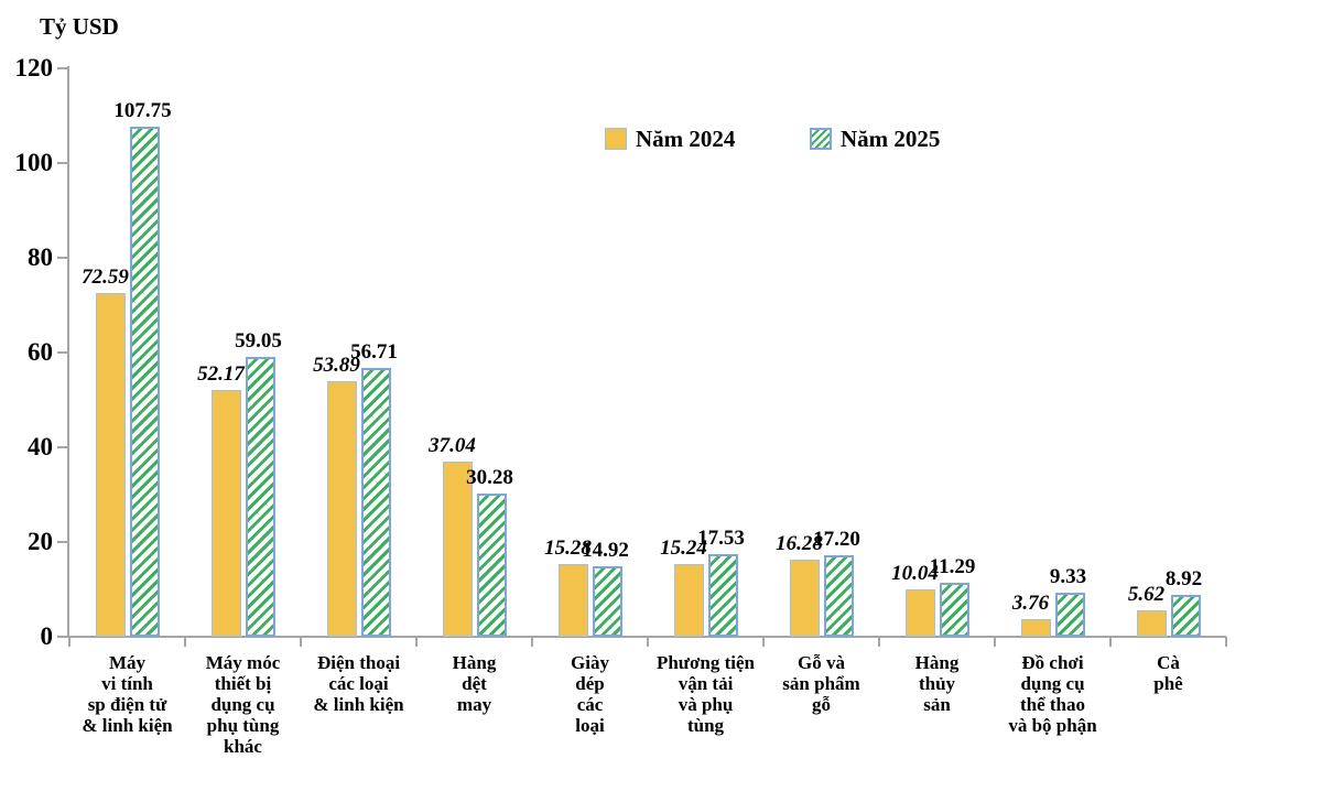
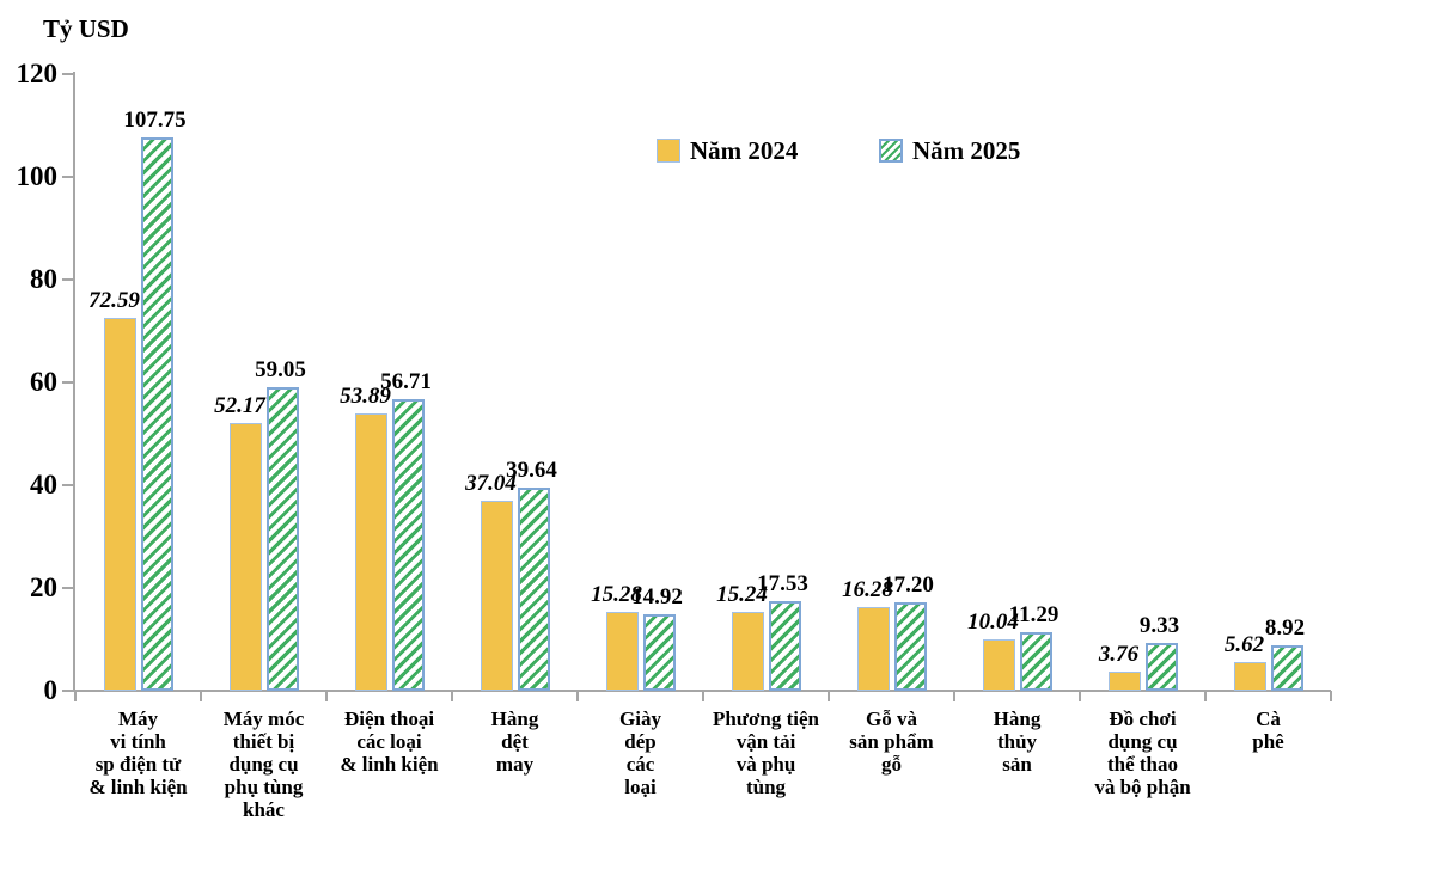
Năm 2025/Hàng dệt may: 30.28 -> 39.64
